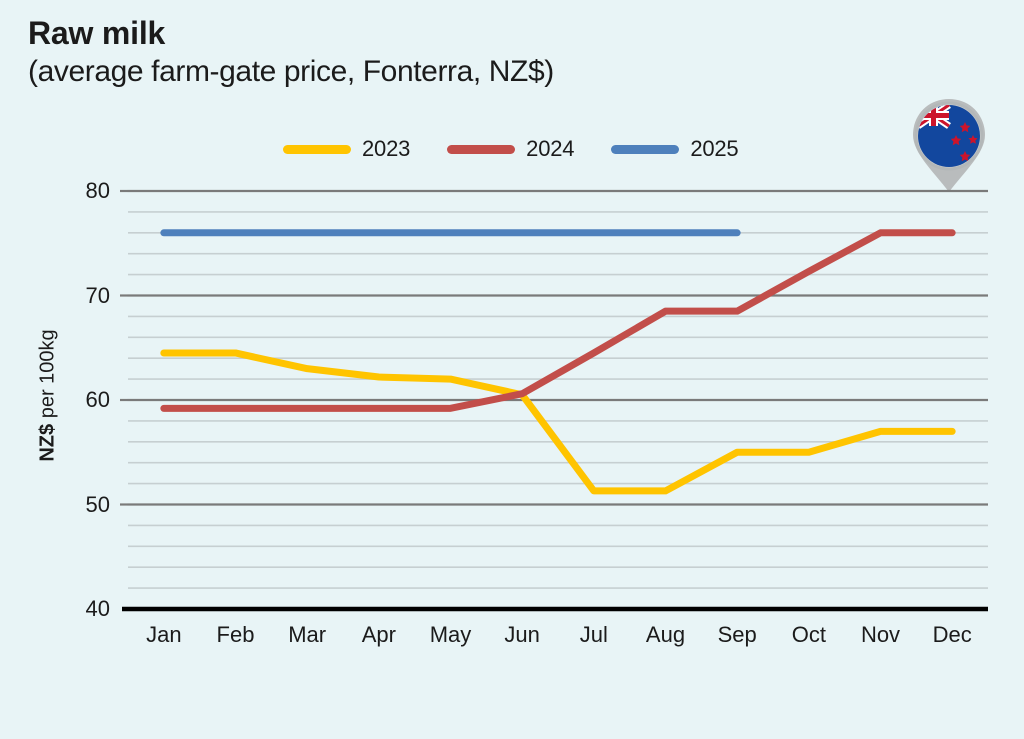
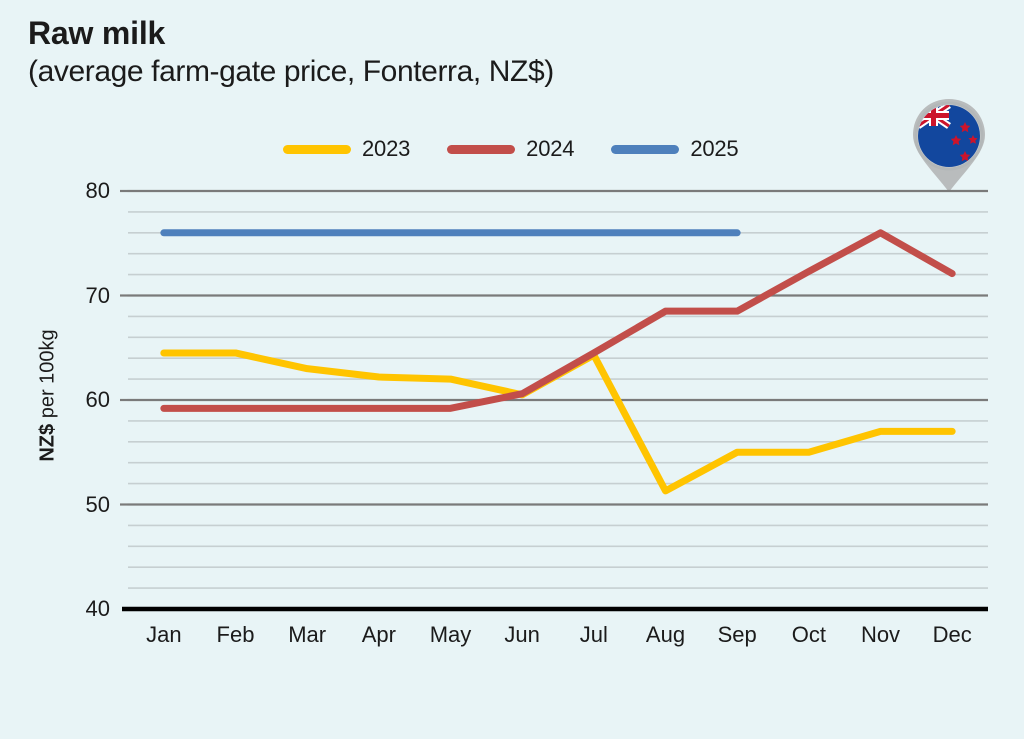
2023/Jul: 51.3 -> 64.3
2024/Dec: 76.0 -> 72.1
